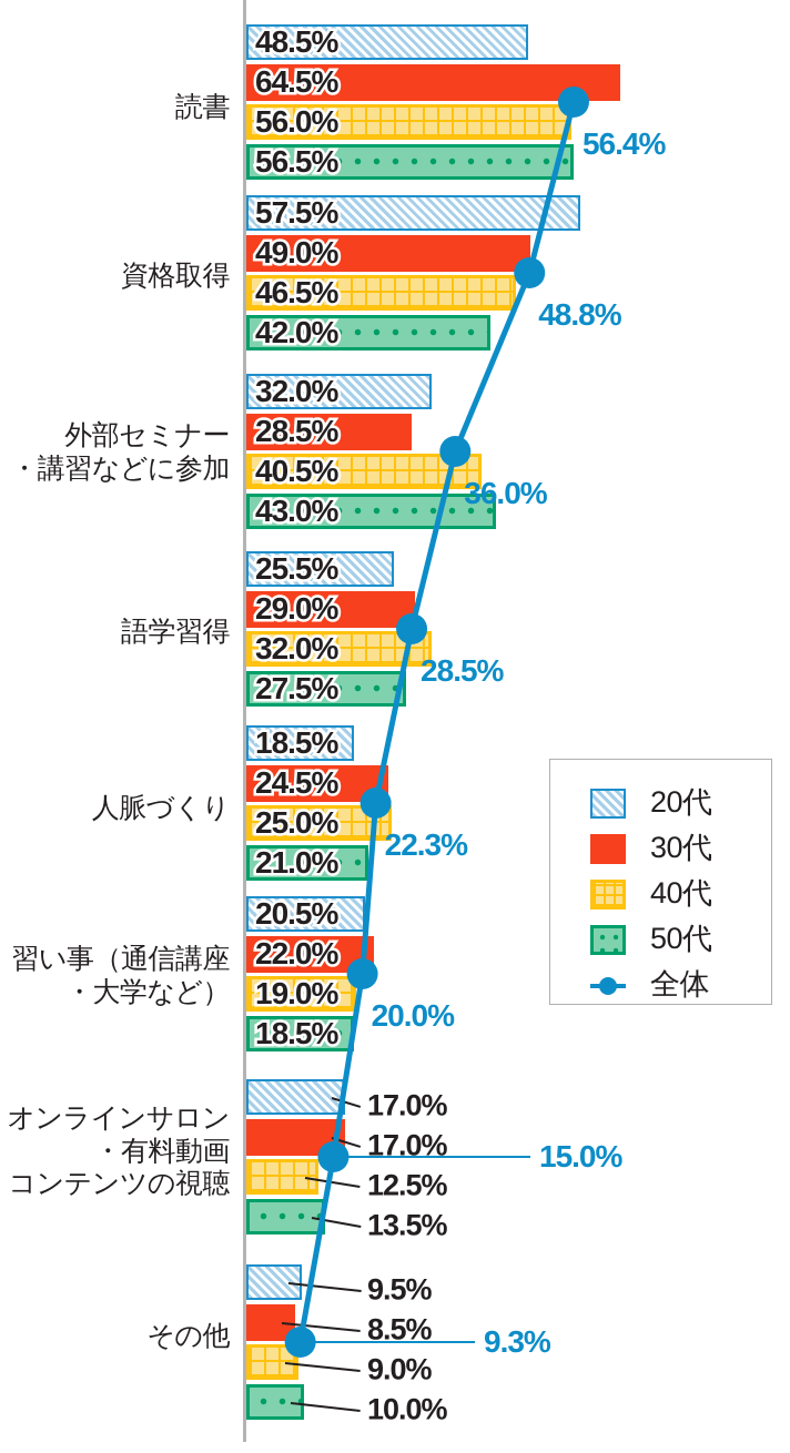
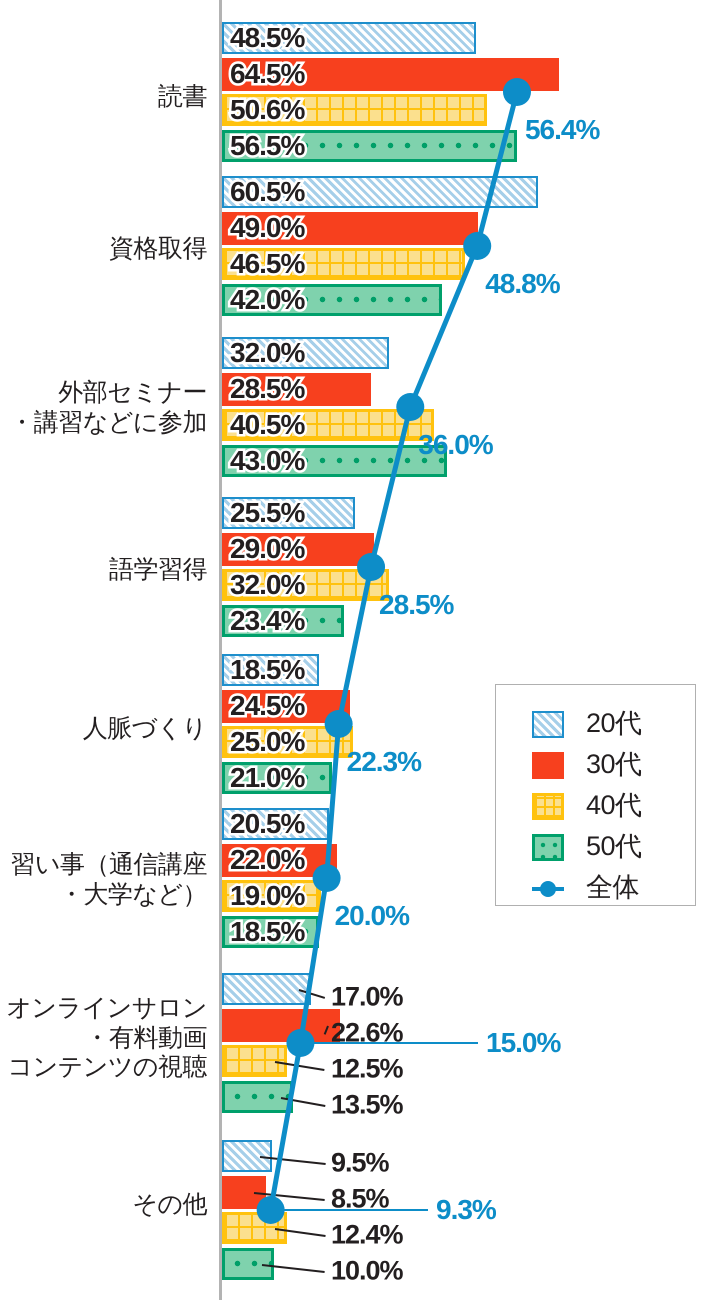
40代/読書: 56.0% -> 50.6%
20代/資格取得: 57.5% -> 60.5%
50代/語学習得: 27.5% -> 23.4%
30代/オンラインサロン ・有料動画 コンテンツの視聴: 17.0% -> 22.6%
40代/その他: 9.0% -> 12.4%
